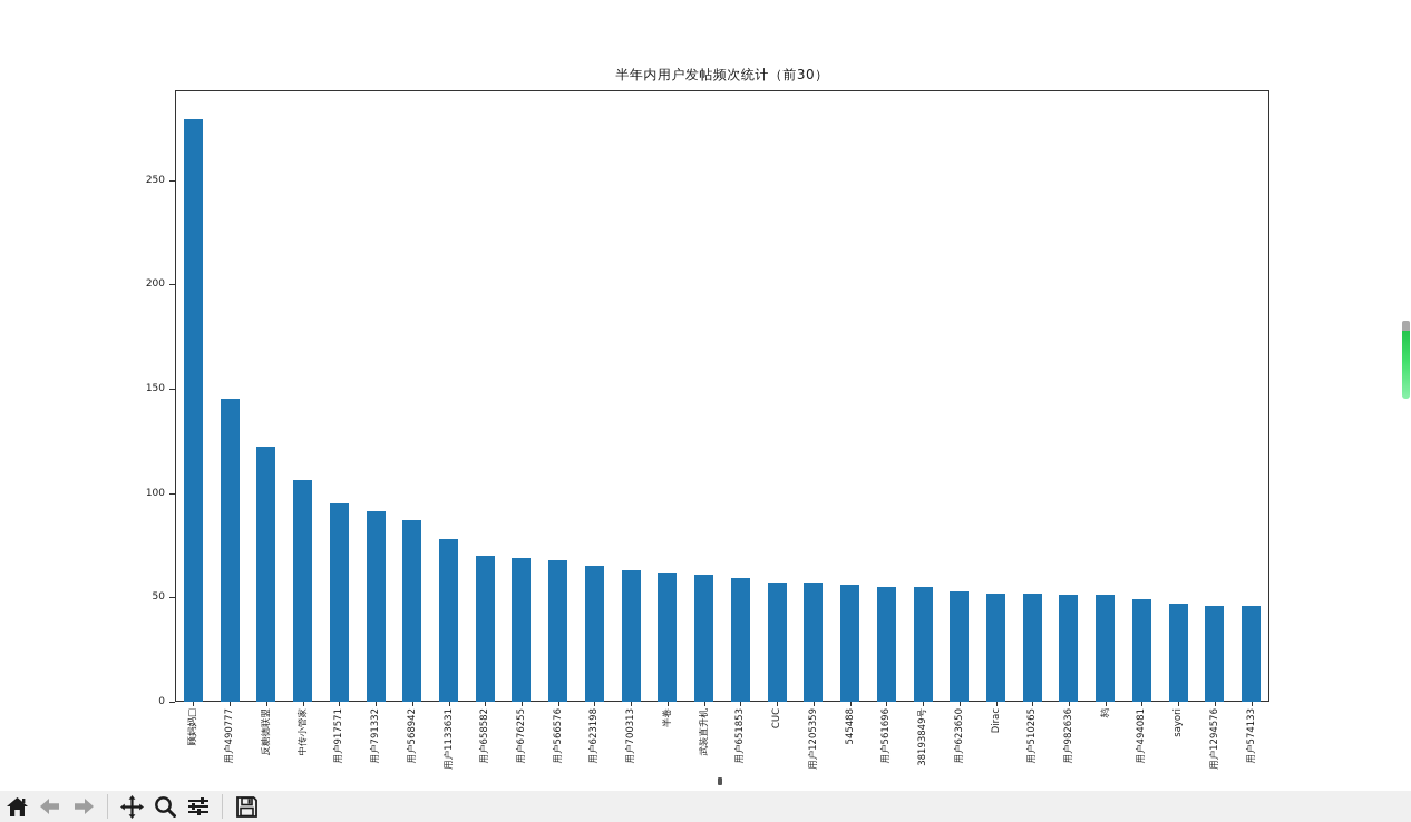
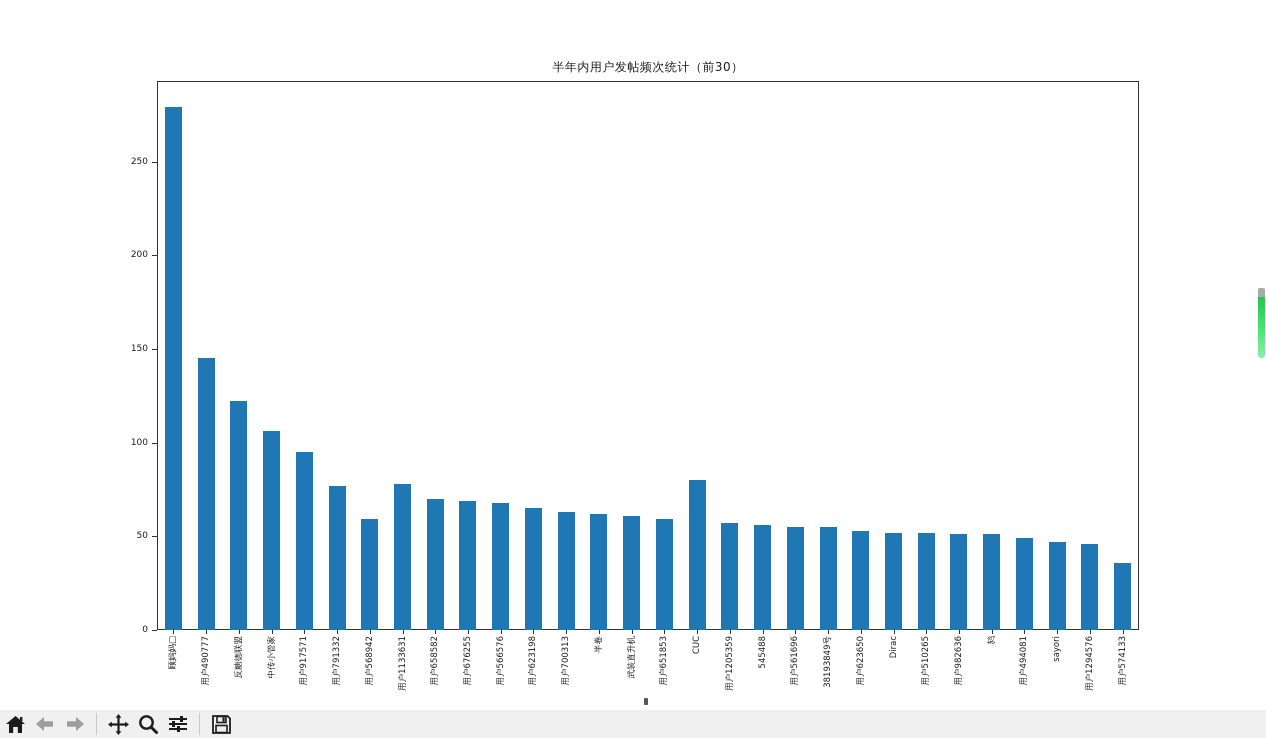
用户791332: 91 -> 77
用户568942: 87 -> 59
CUC: 57 -> 80
用户574133: 46 -> 36
